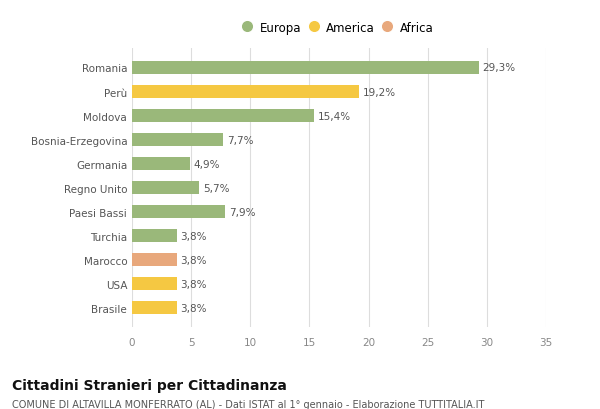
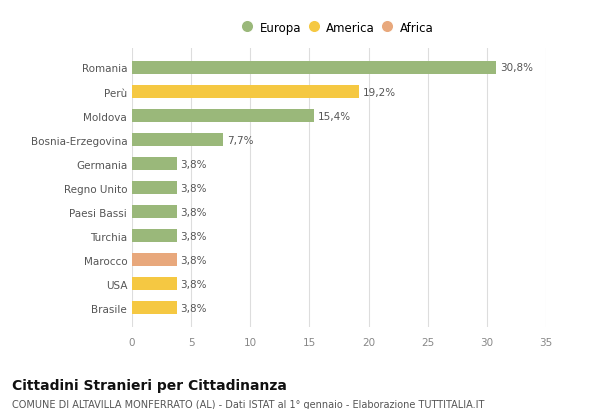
Romania: 29,3% -> 30,8%
Germania: 4,9% -> 3,8%
Regno Unito: 5,7% -> 3,8%
Paesi Bassi: 7,9% -> 3,8%
